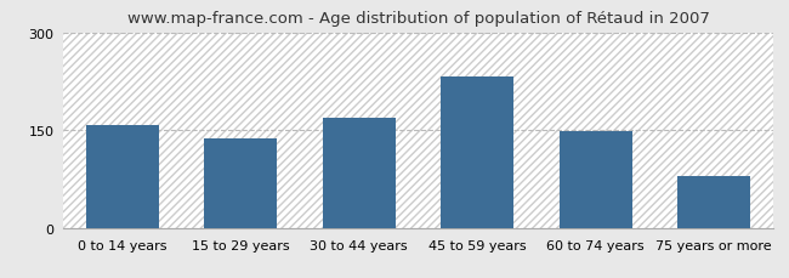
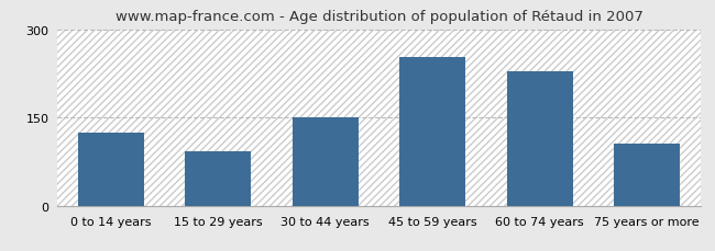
0 to 14 years: 157 -> 124
15 to 29 years: 137 -> 92
30 to 44 years: 168 -> 150
45 to 59 years: 232 -> 252
60 to 74 years: 148 -> 228
75 years or more: 80 -> 106
